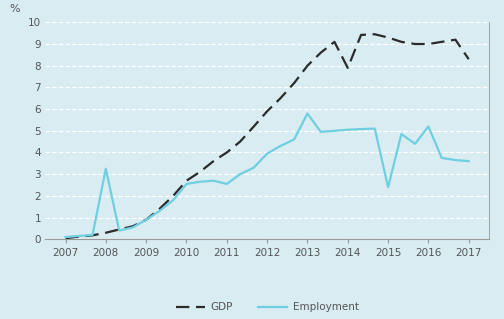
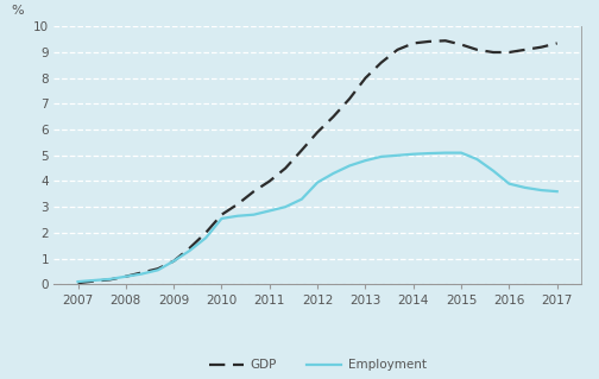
Employment/2008: 3.25 -> 0.30
Employment/2011: 2.55 -> 2.85
Employment/2013: 5.80 -> 4.80
GDP/2014: 7.90 -> 9.35
Employment/2015: 2.40 -> 5.10
Employment/2016: 5.20 -> 3.90
GDP/2017: 8.30 -> 9.35
